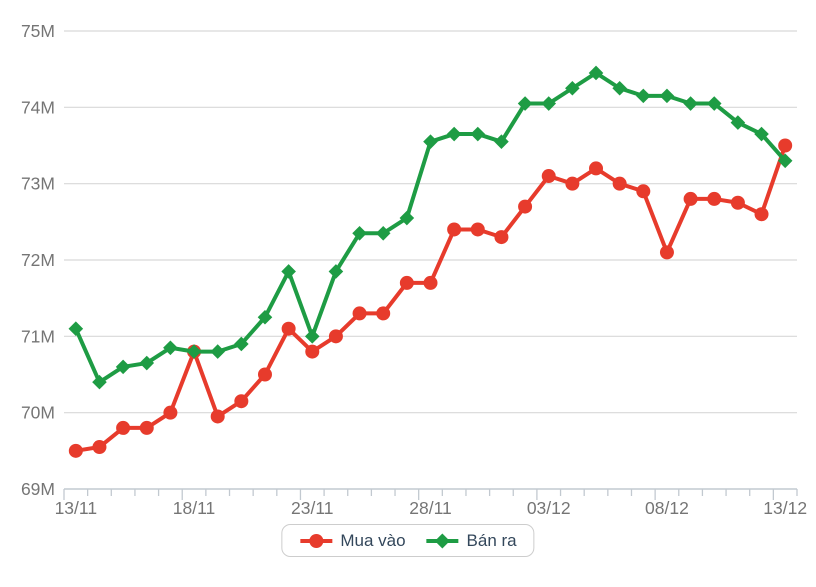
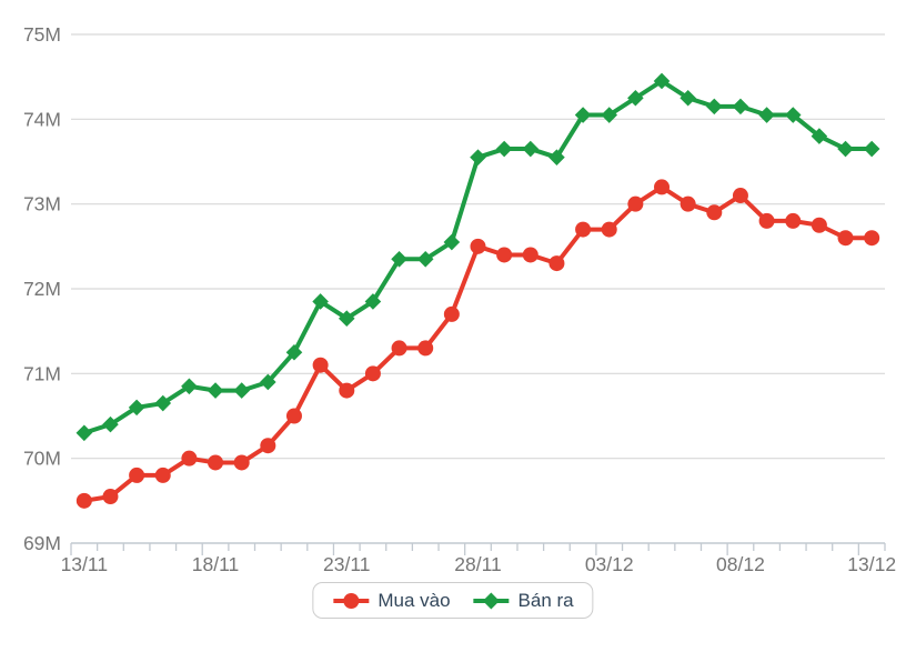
Bán ra/13/11: 71.1M -> 70.3M
Mua vào/18/11: 70.8M -> 70.0M
Bán ra/23/11: 71.0M -> 71.7M
Mua vào/28/11: 71.7M -> 72.5M
Mua vào/03/12: 73.1M -> 72.7M
Mua vào/08/12: 72.1M -> 73.1M
Mua vào/13/12: 73.5M -> 72.6M
Bán ra/13/12: 73.3M -> 73.7M
